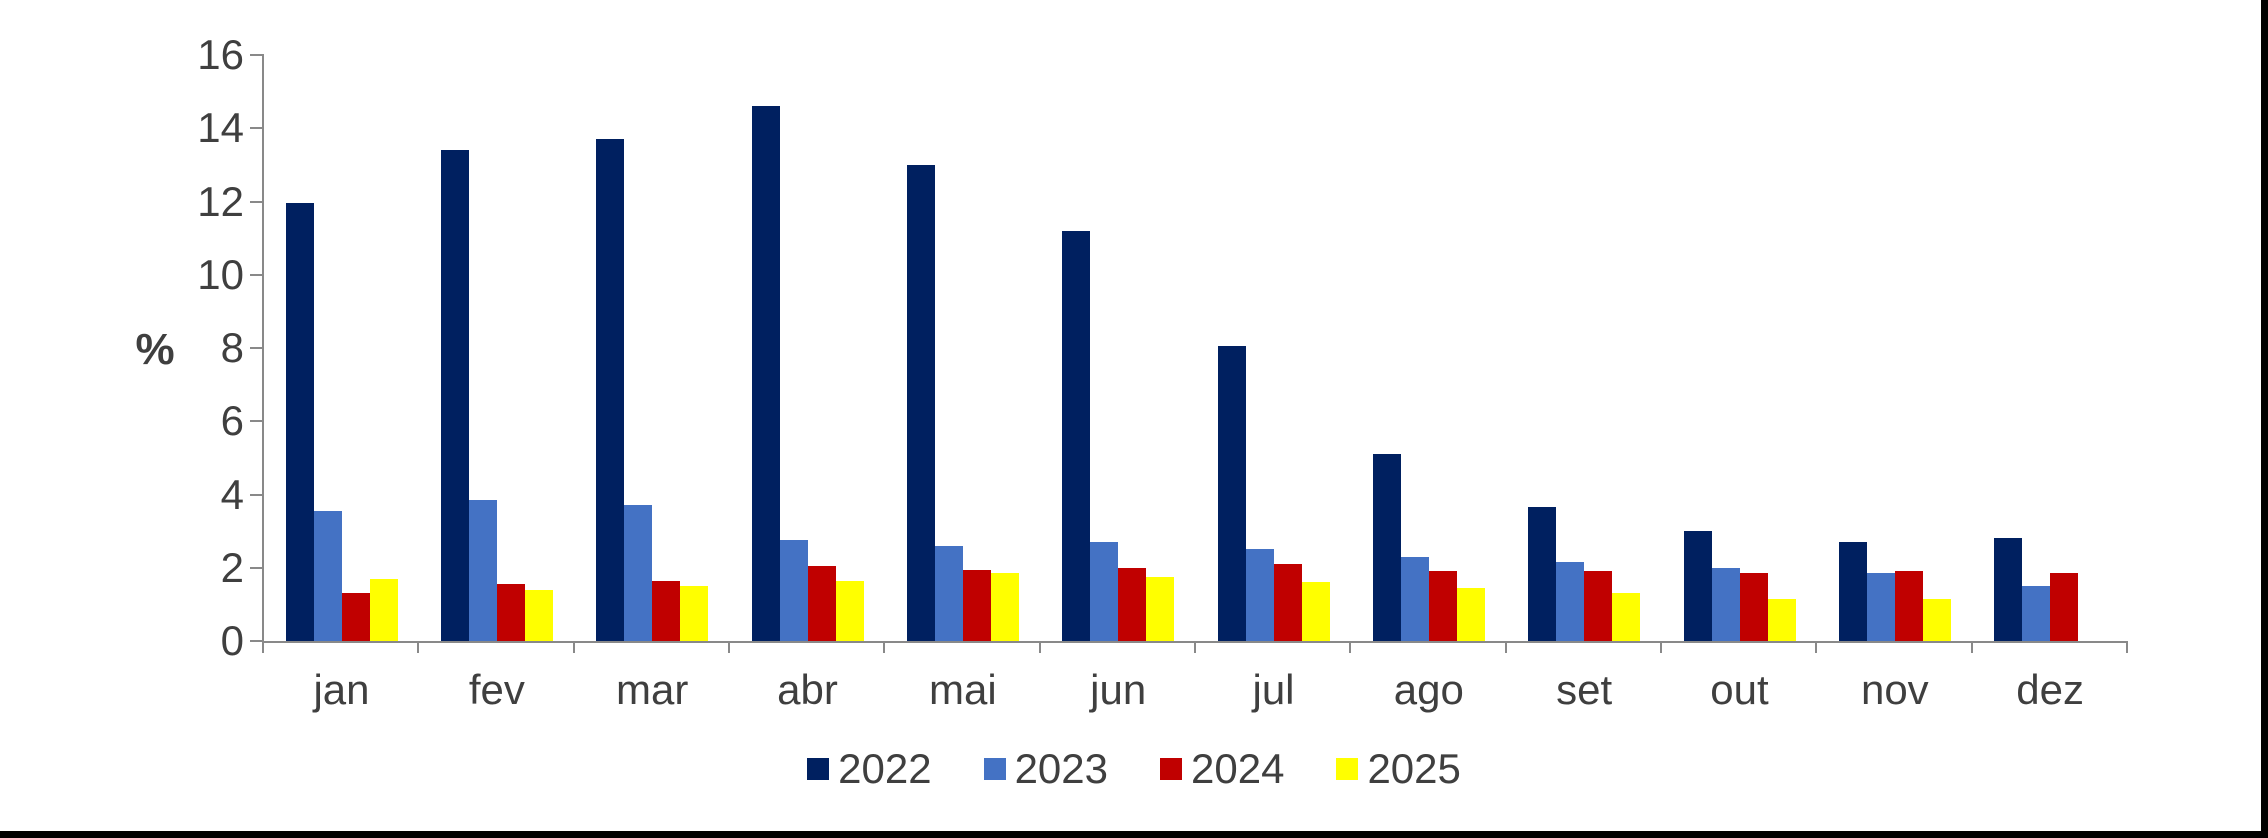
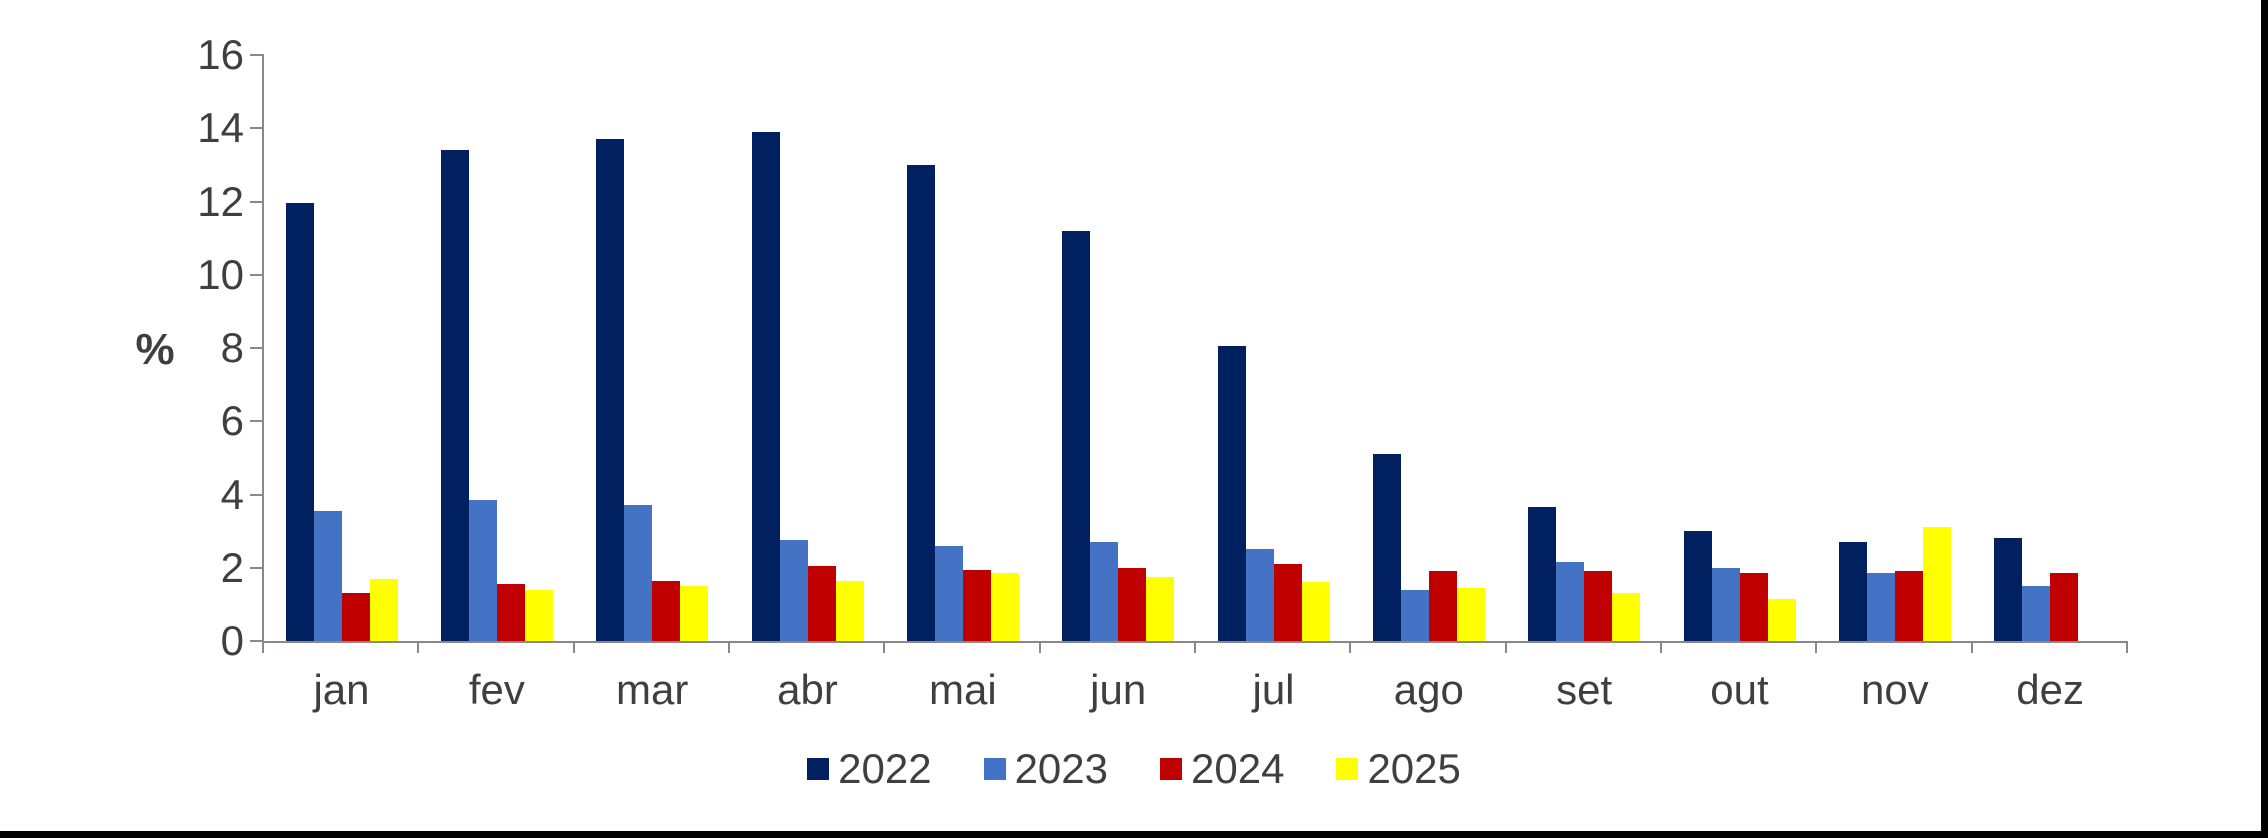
2022/abr: 14.6 -> 13.9
2023/ago: 2.3 -> 1.4
2025/nov: 1.1 -> 3.1
